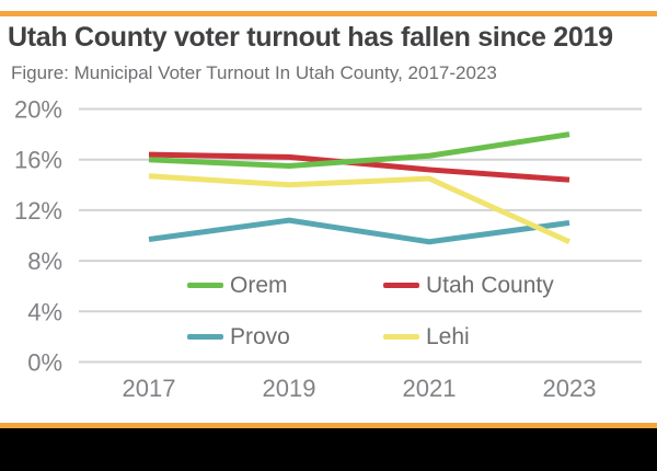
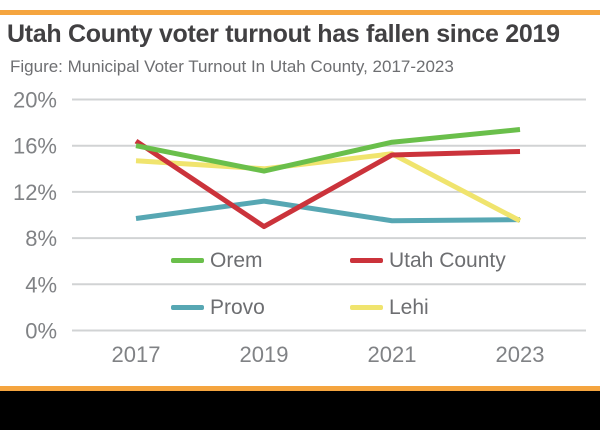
Orem/2019: 15.5% -> 13.8%
Utah County/2019: 16.2% -> 9.0%
Lehi/2021: 14.5% -> 15.3%
Orem/2023: 18.0% -> 17.4%
Utah County/2023: 14.4% -> 15.5%
Provo/2023: 11.0% -> 9.6%
